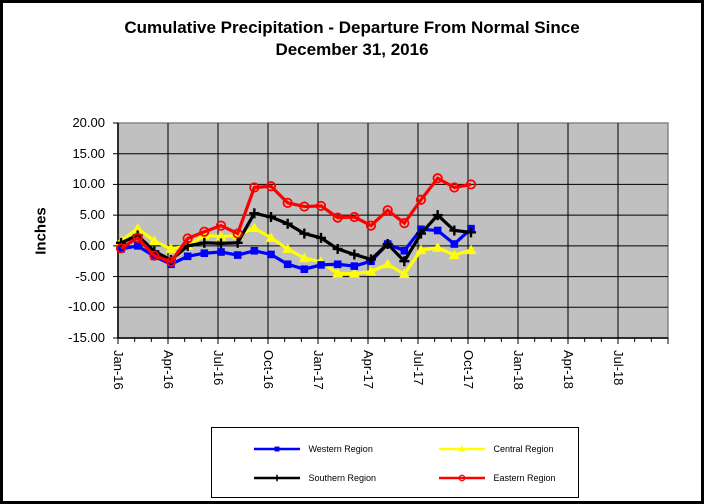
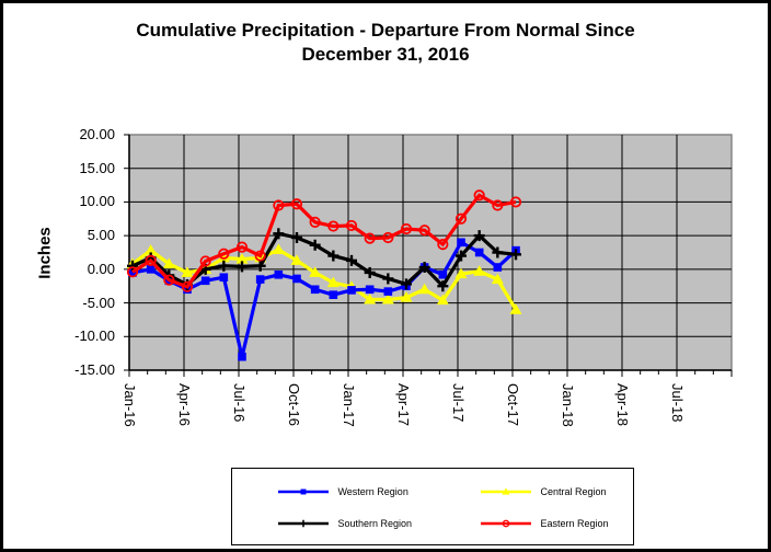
Western Region/Jul-16: -1 -> -13
Eastern Region/Apr-17: 3 -> 6
Western Region/Jul-17: 3 -> 4
Central Region/Oct-17: -1 -> -6
